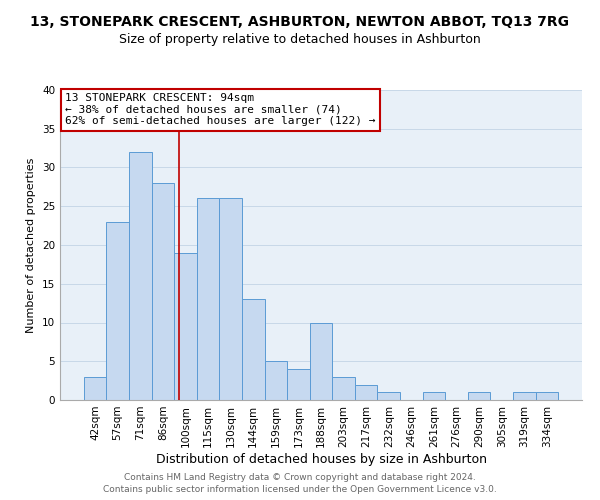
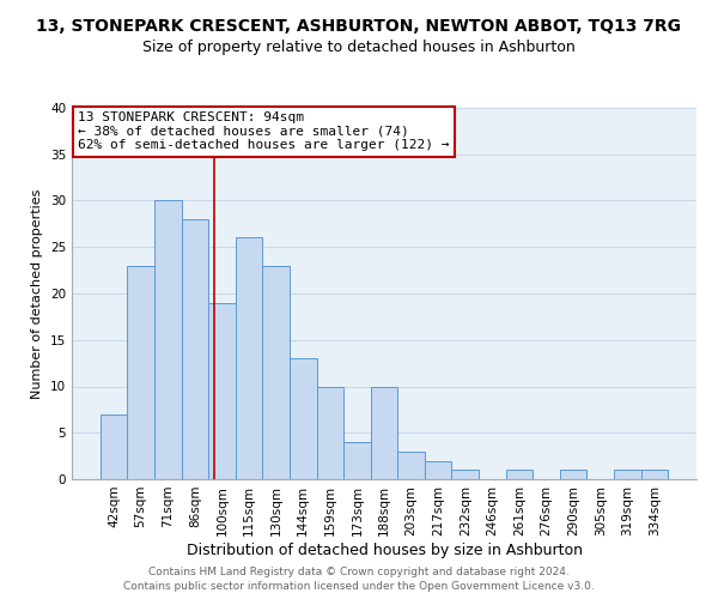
42sqm: 3 -> 7
71sqm: 32 -> 30
130sqm: 26 -> 23
159sqm: 5 -> 10
